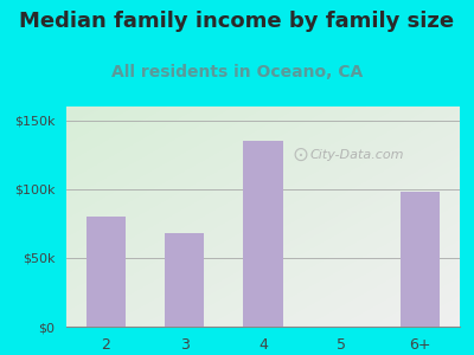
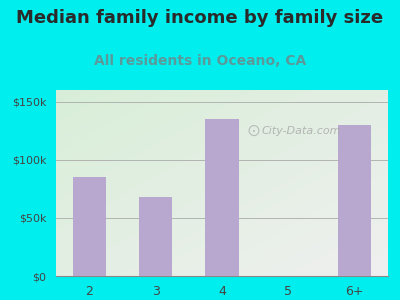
2: $80k -> $85k
6+: $98k -> $130k
